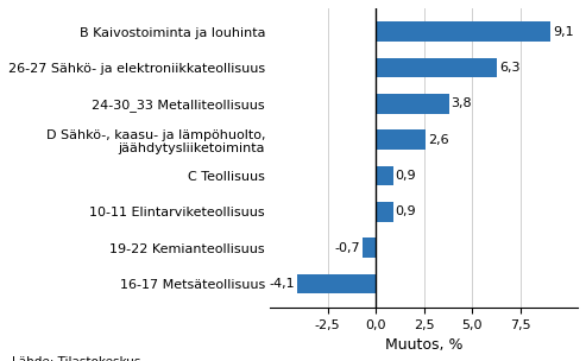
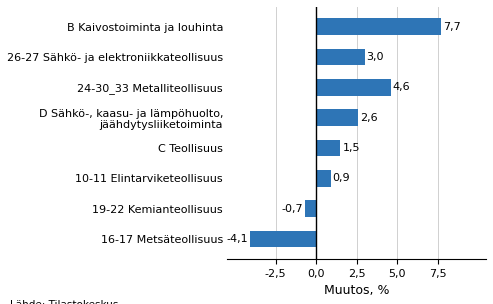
B Kaivostoiminta ja louhinta: 9,1 -> 7,7
26-27 Sähkö- ja elektroniikkateollisuus: 6,3 -> 3,0
24-30_33 Metalliteollisuus: 3,8 -> 4,6
C Teollisuus: 0,9 -> 1,5
